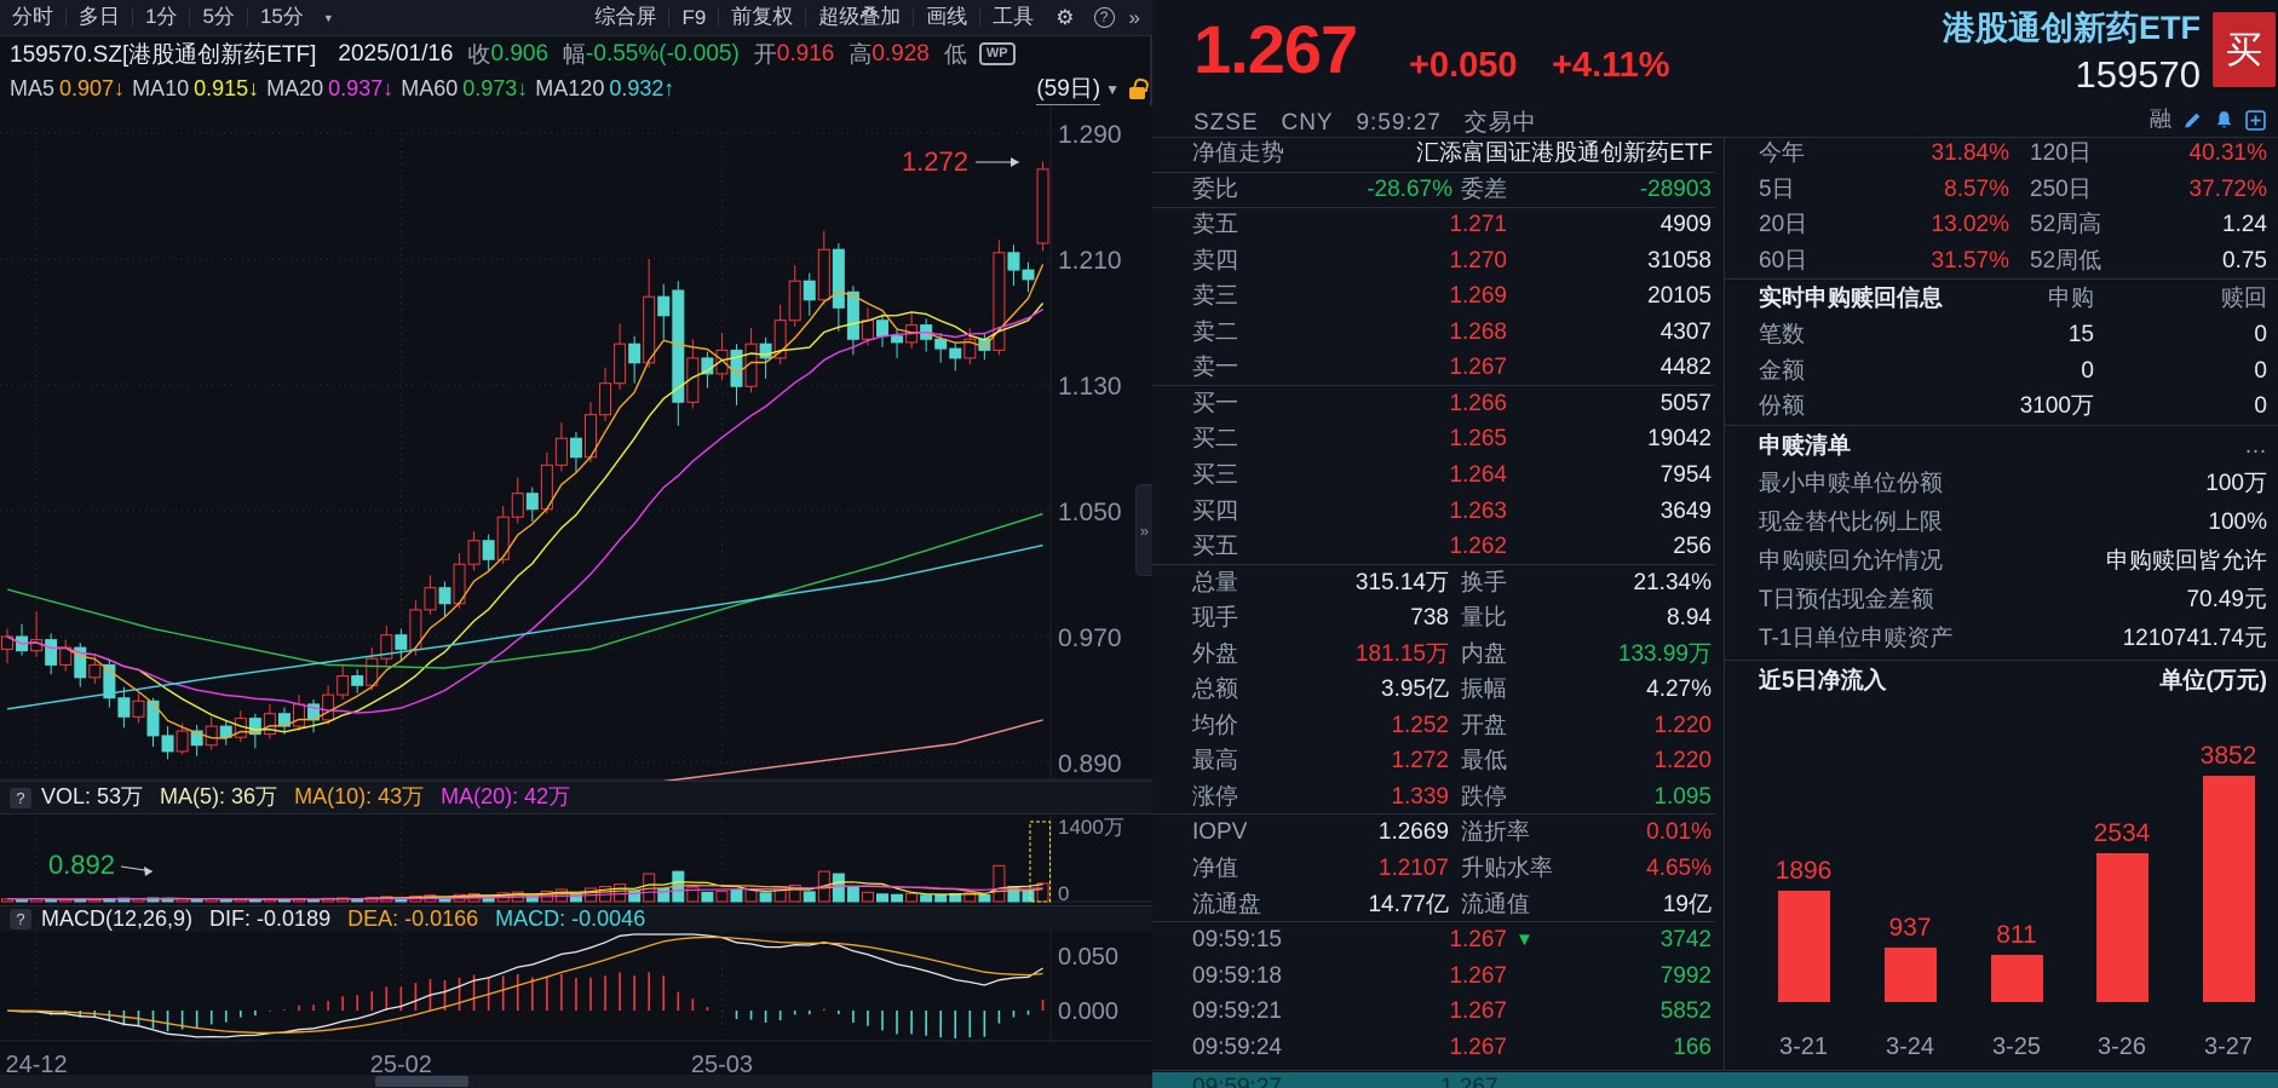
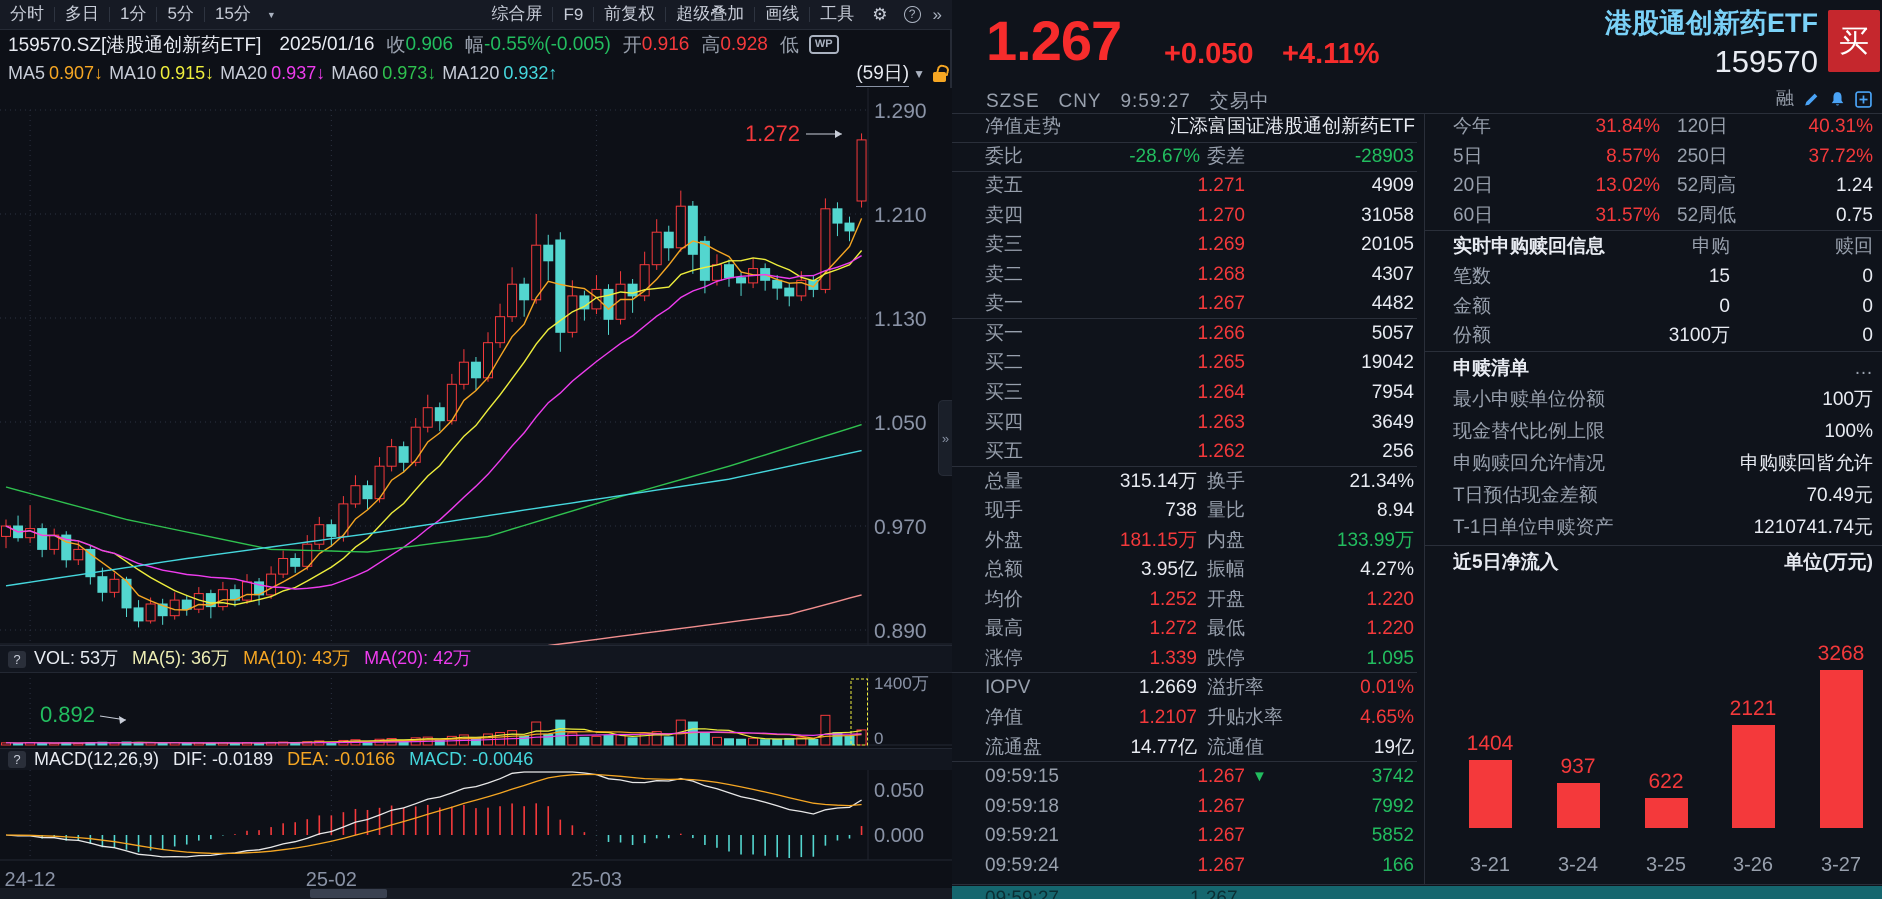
近5日净流入/3-21: 1896 -> 1404
近5日净流入/3-25: 811 -> 622
近5日净流入/3-26: 2534 -> 2121
近5日净流入/3-27: 3852 -> 3268
